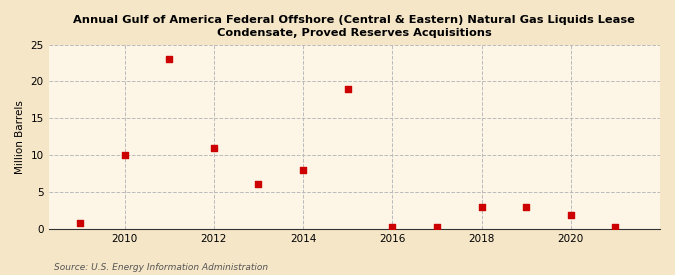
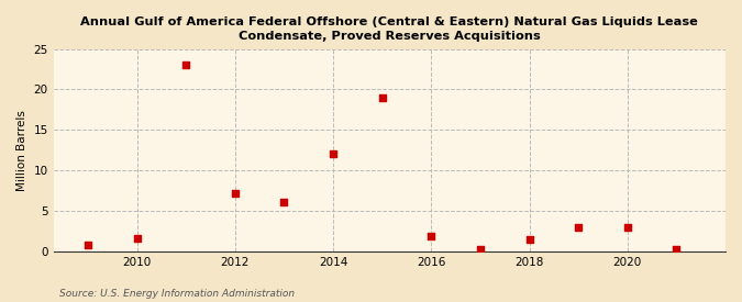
2010: 10.0 -> 1.6
2012: 11.0 -> 7.2
2014: 8.0 -> 12.0
2016: 0.2 -> 1.8
2018: 3.0 -> 1.4
2020: 1.8 -> 3.0
